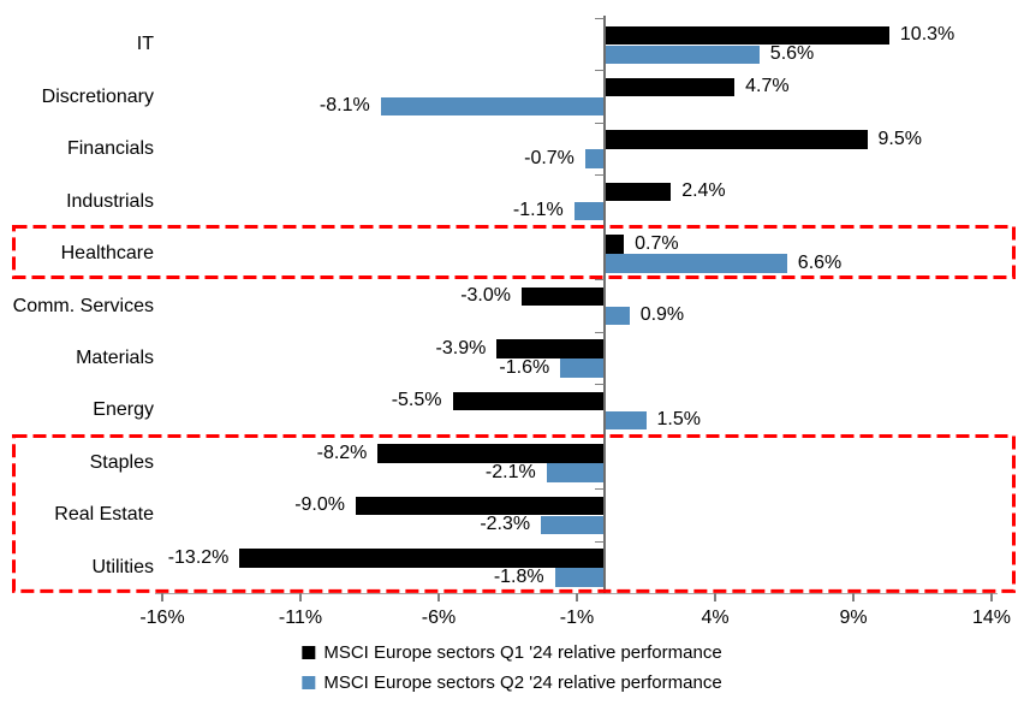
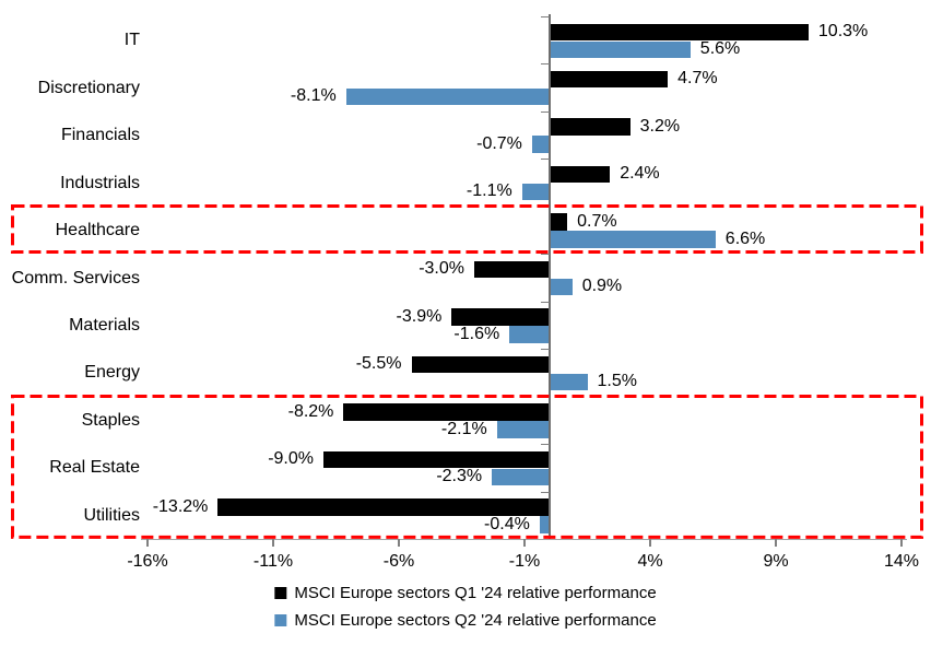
MSCI Europe sectors Q1 '24 relative performance/Financials: 9.5% -> 3.2%
MSCI Europe sectors Q2 '24 relative performance/Utilities: -1.8% -> -0.4%
